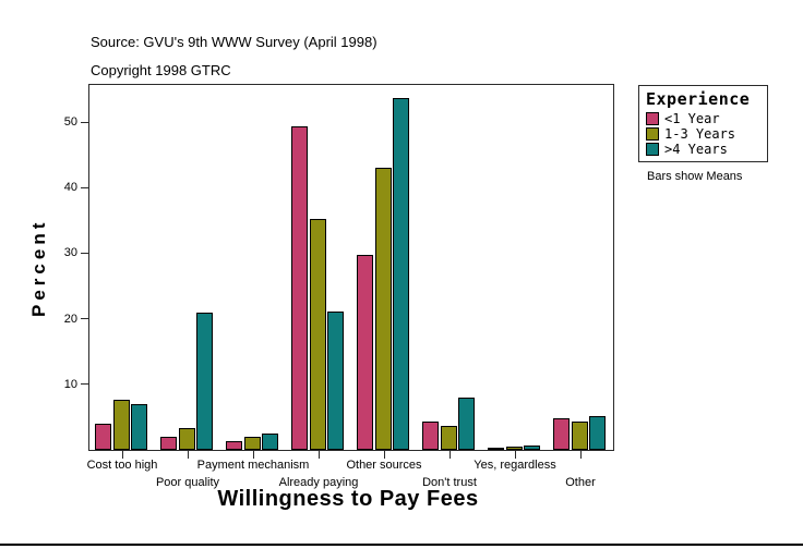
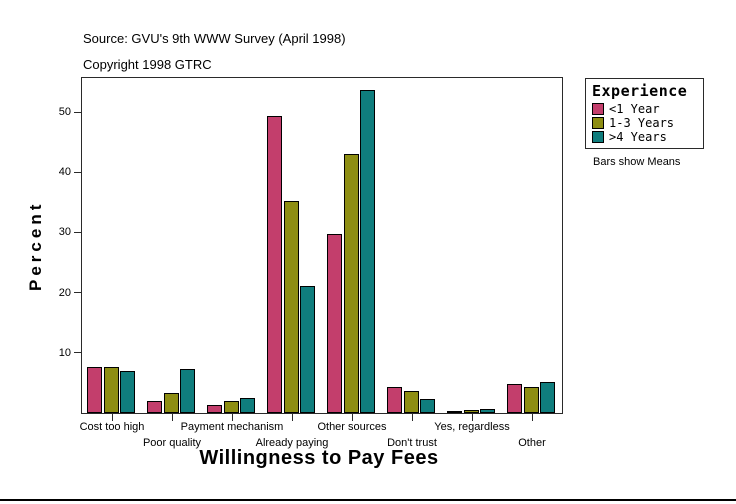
<1 Year/Cost too high: 4 -> 8
>4 Years/Poor quality: 21 -> 7
>4 Years/Don't trust: 8 -> 2
